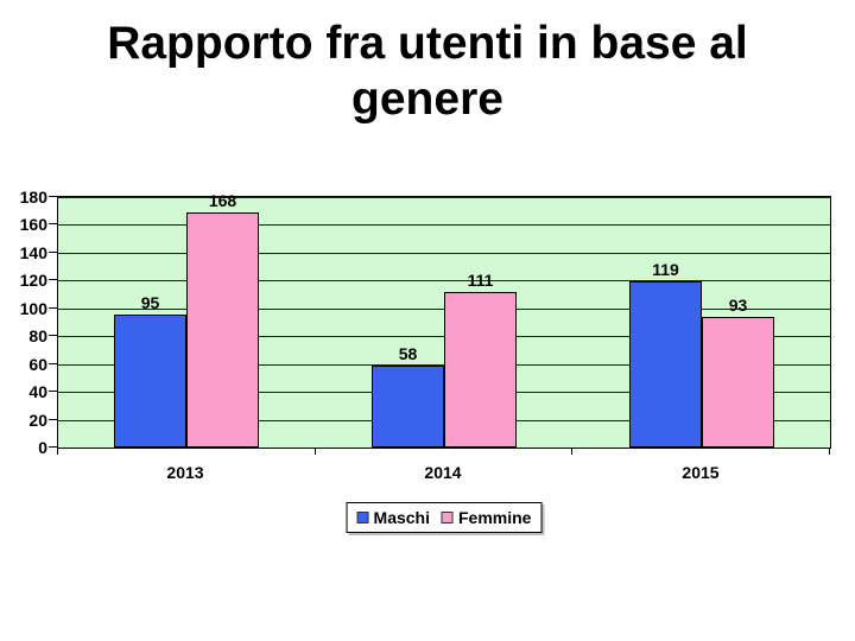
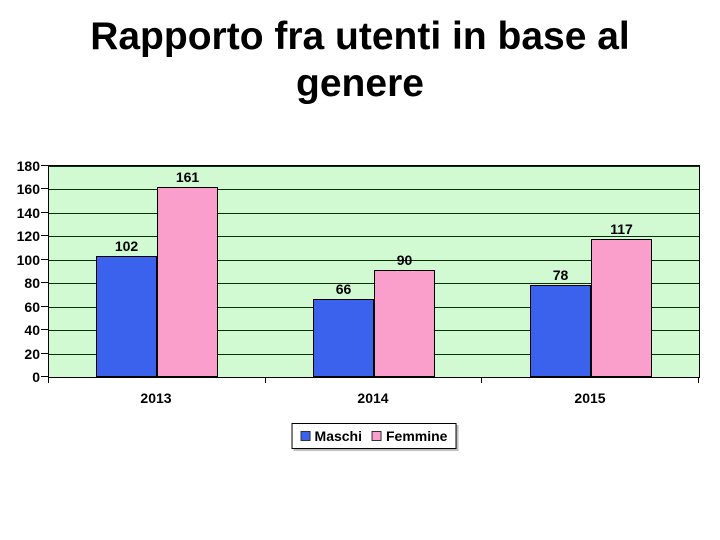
Maschi/2013: 95 -> 102
Femmine/2013: 168 -> 161
Maschi/2014: 58 -> 66
Femmine/2014: 111 -> 90
Maschi/2015: 119 -> 78
Femmine/2015: 93 -> 117
